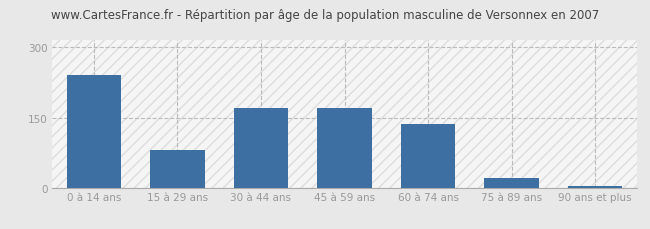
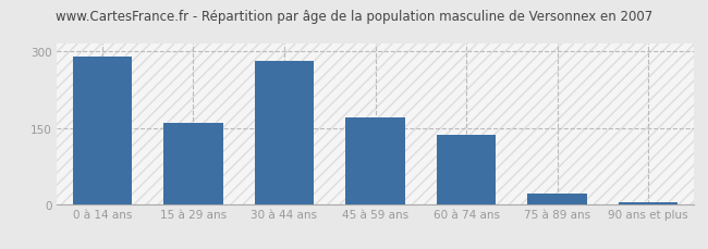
0 à 14 ans: 240 -> 290
15 à 29 ans: 80 -> 160
30 à 44 ans: 170 -> 281
